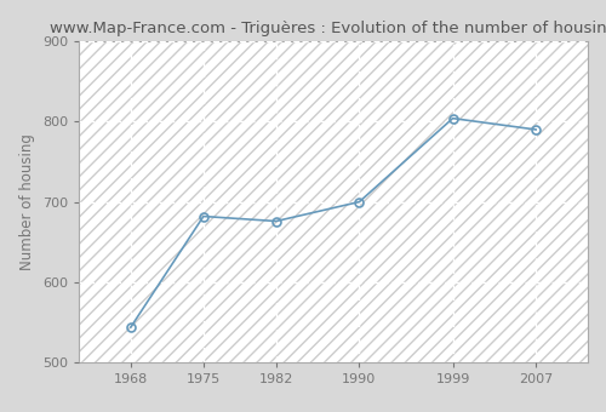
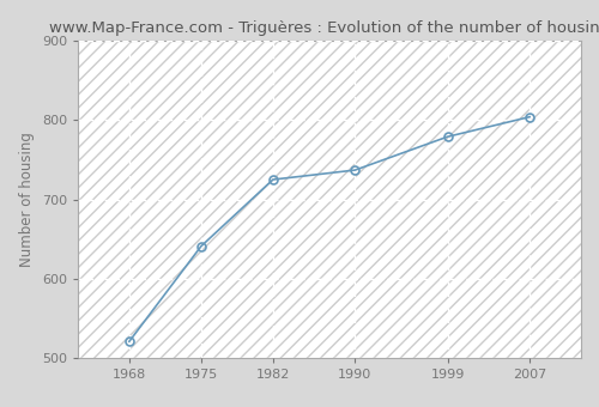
1968: 544 -> 521
1975: 682 -> 641
1982: 676 -> 725
1990: 700 -> 737
1999: 804 -> 779
2007: 790 -> 804
